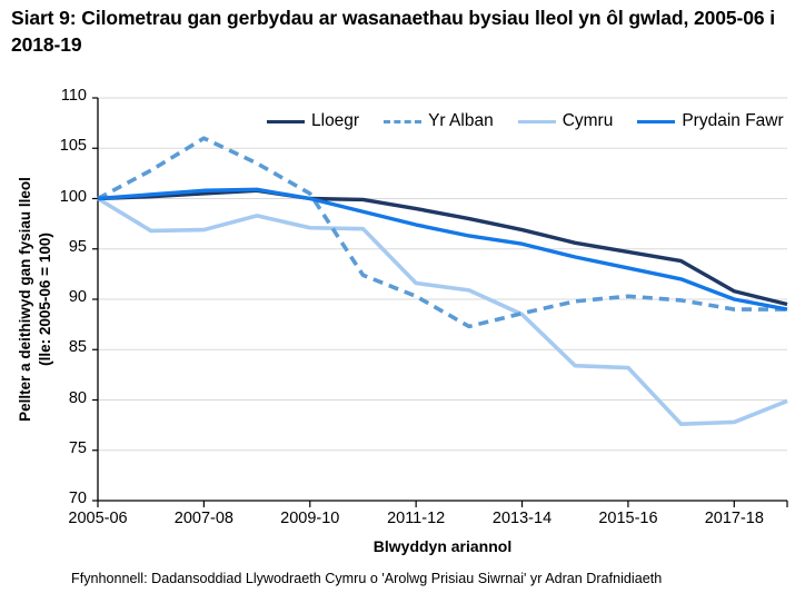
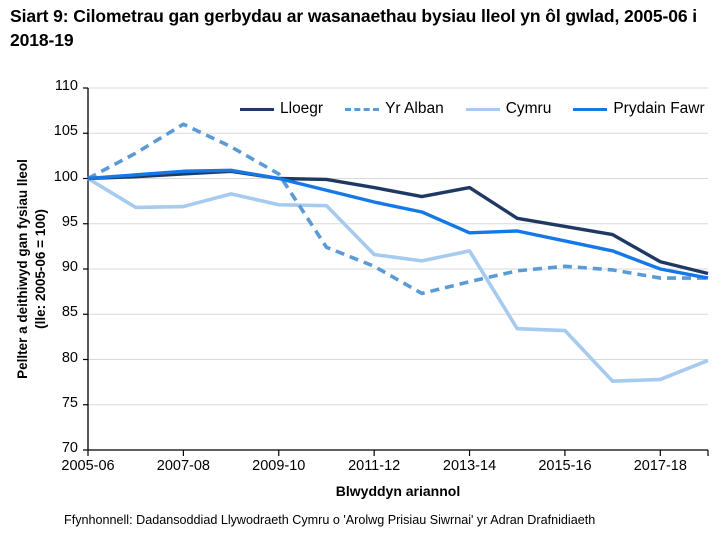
Lloegr/2013-14: 97 -> 99
Cymru/2013-14: 88 -> 92
Prydain Fawr/2013-14: 96 -> 94
